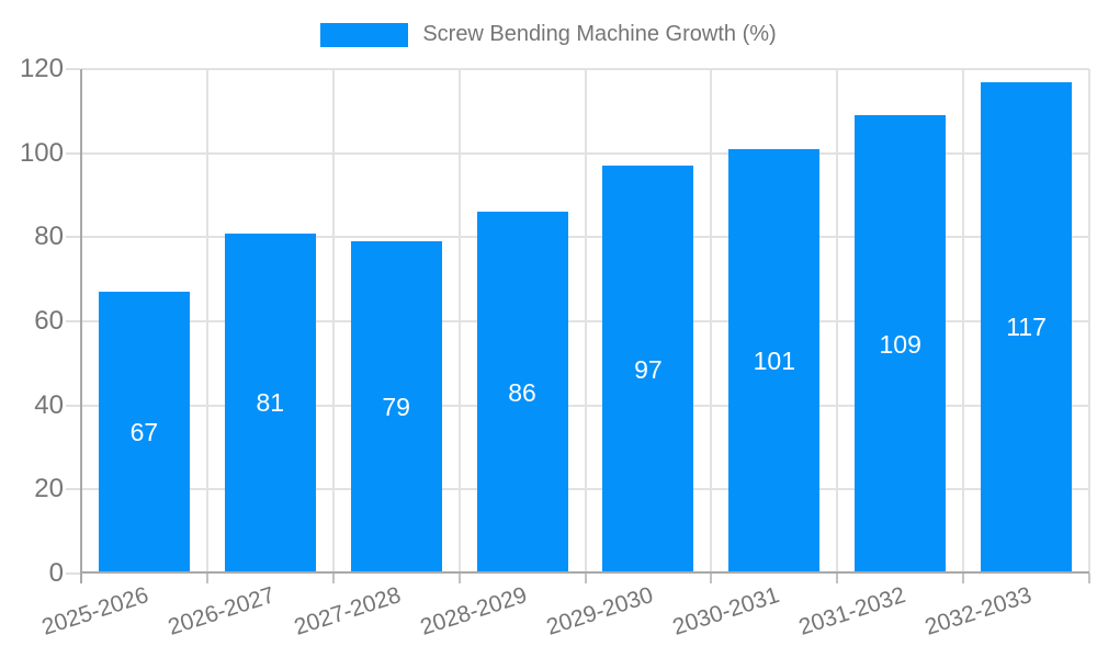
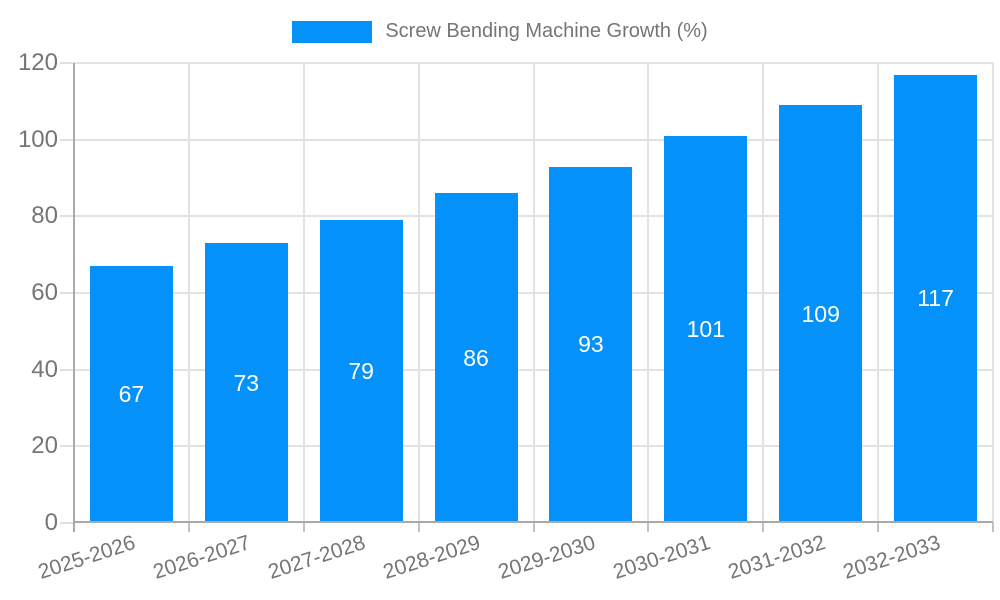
2026-2027: 81 -> 73
2029-2030: 97 -> 93
